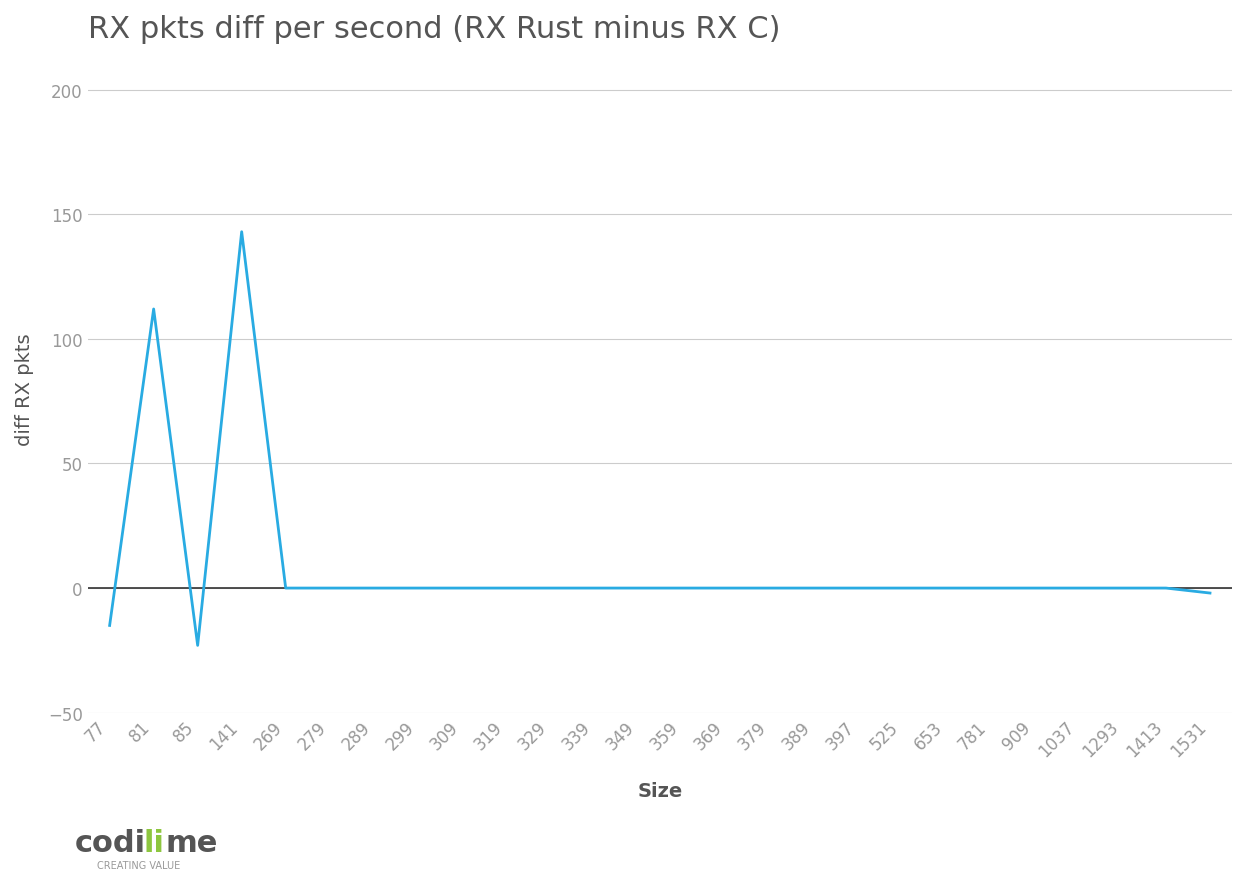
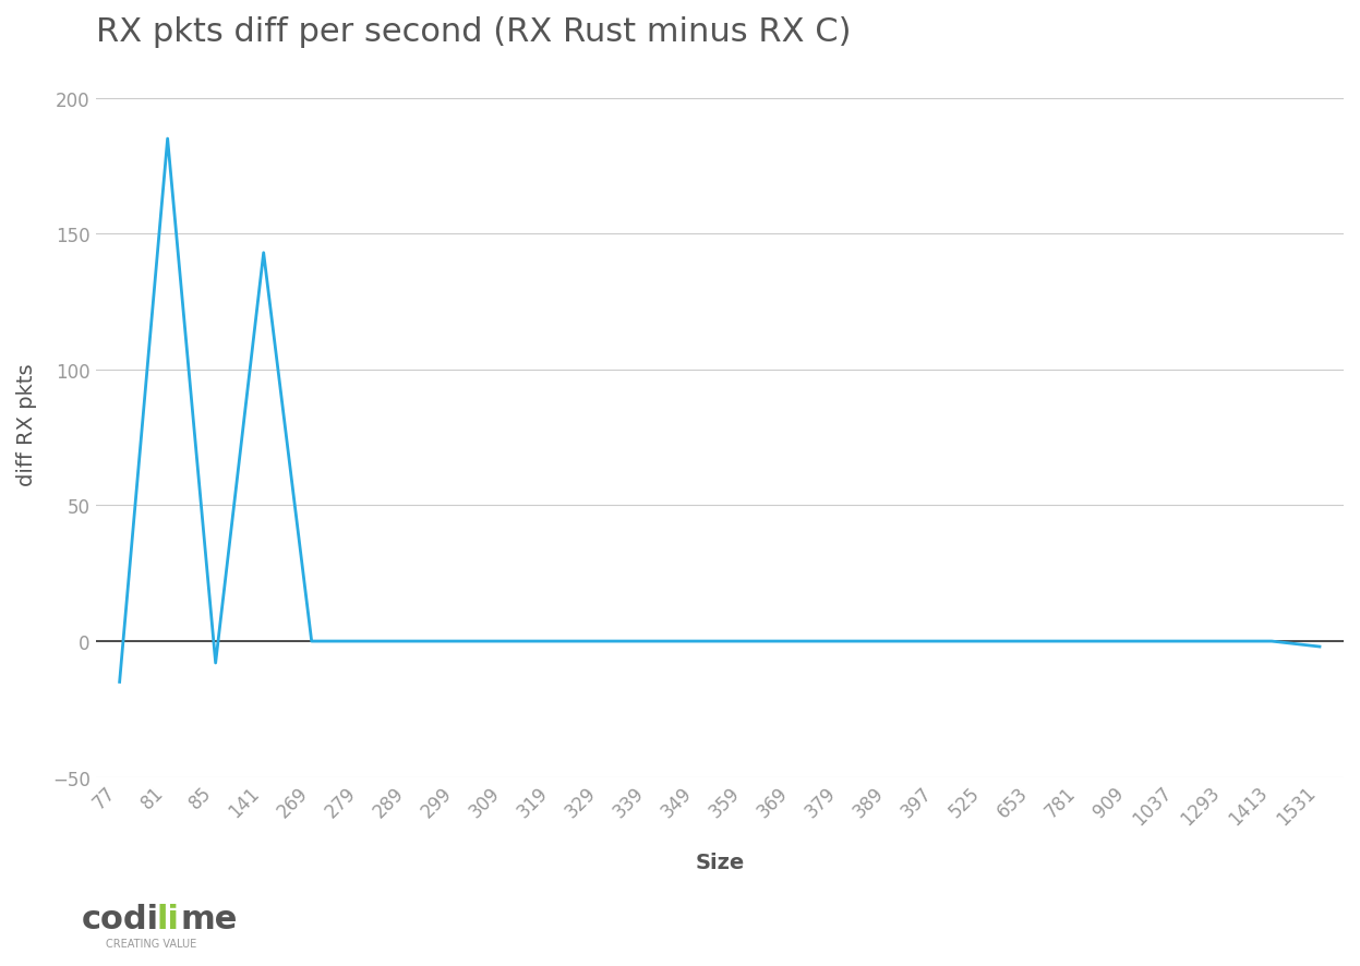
81: 112 -> 185
85: -23 -> -8
